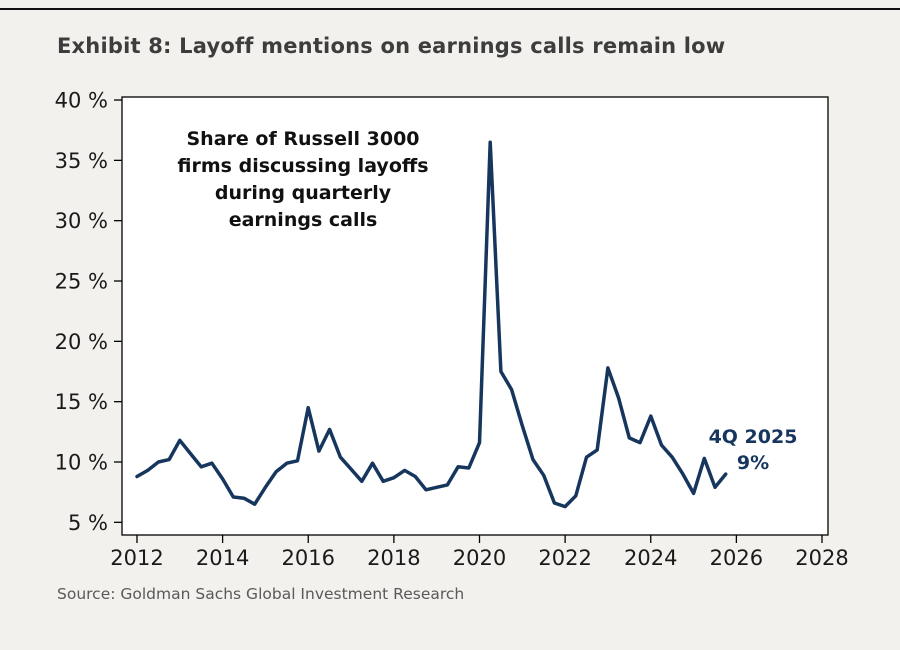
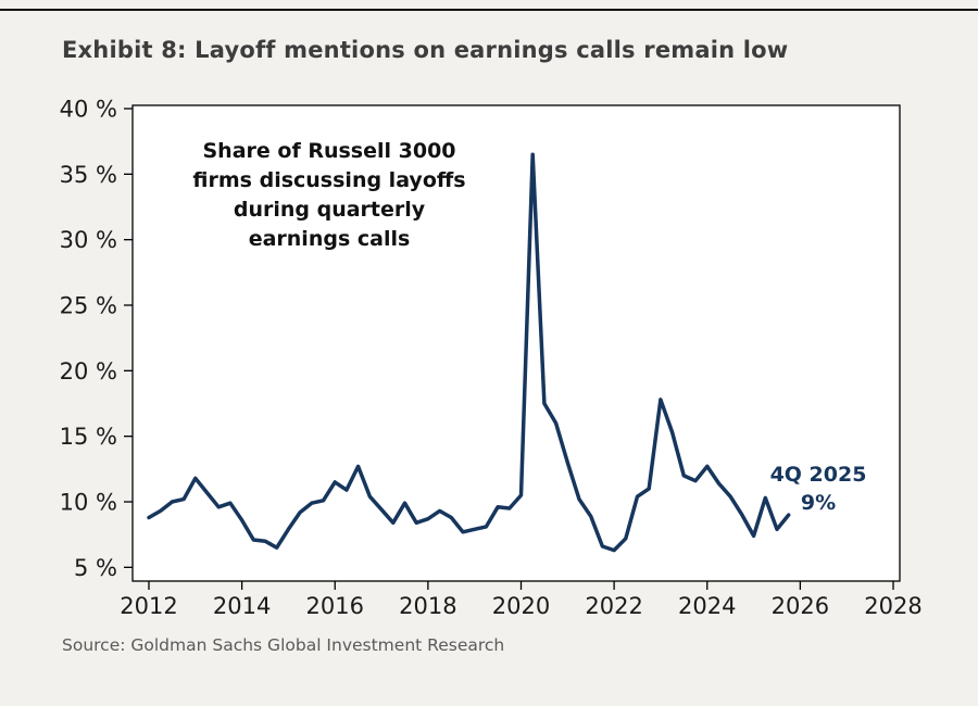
2016: 14.5% -> 11.5%
2020: 11.6% -> 10.5%
2024: 13.8% -> 12.7%
